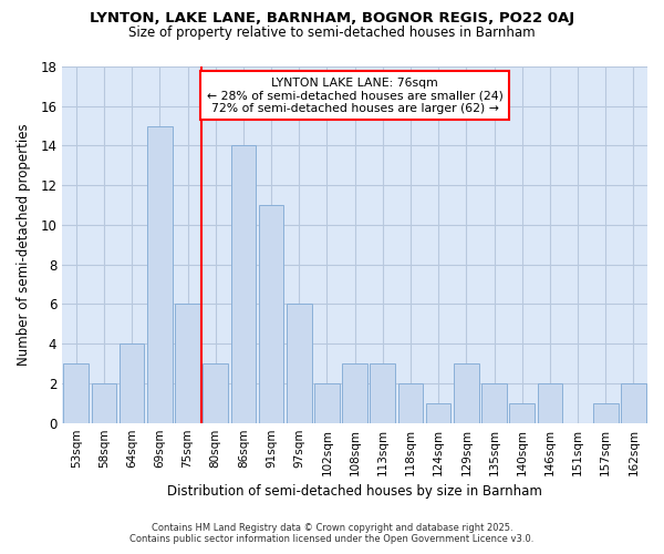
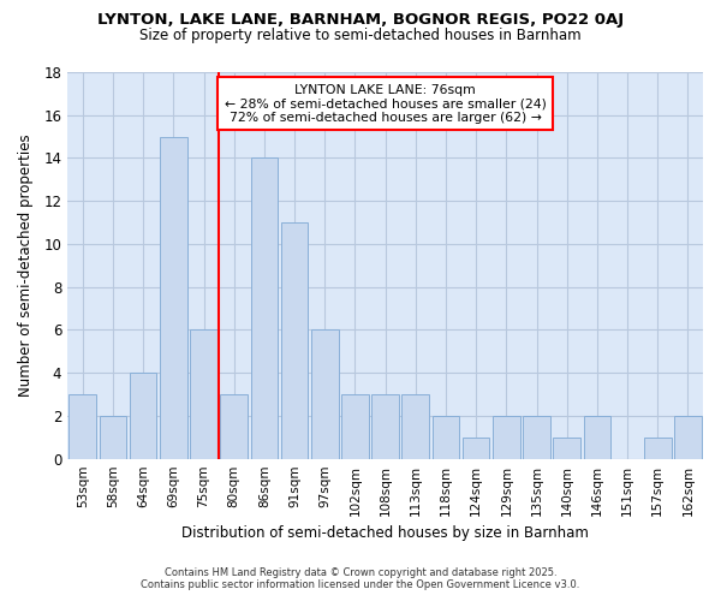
102sqm: 2 -> 3
129sqm: 3 -> 2
